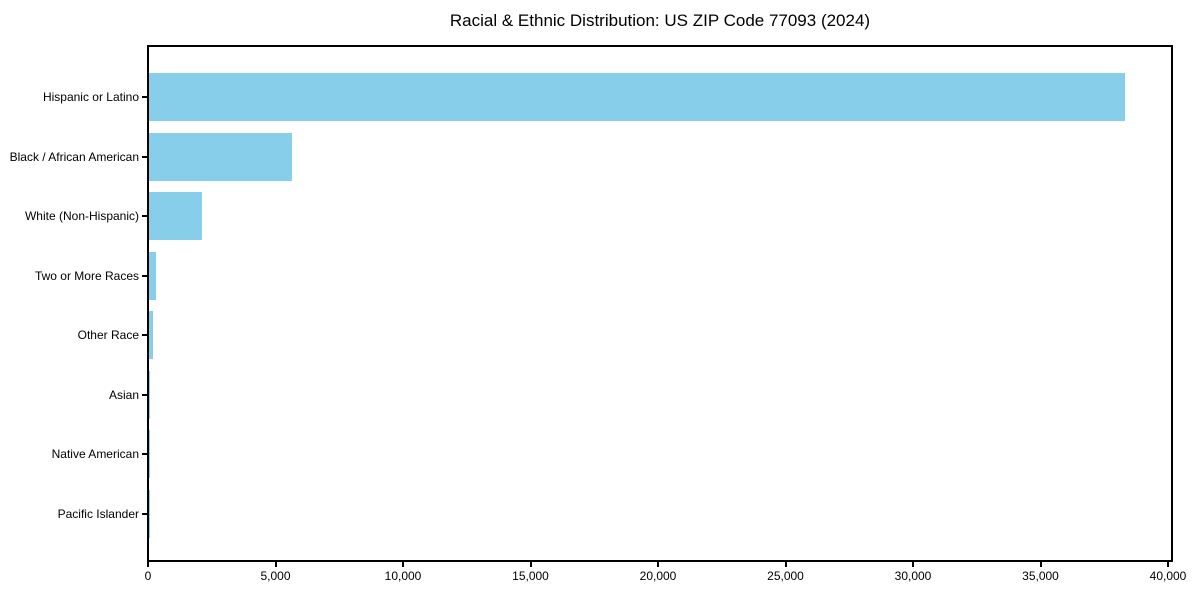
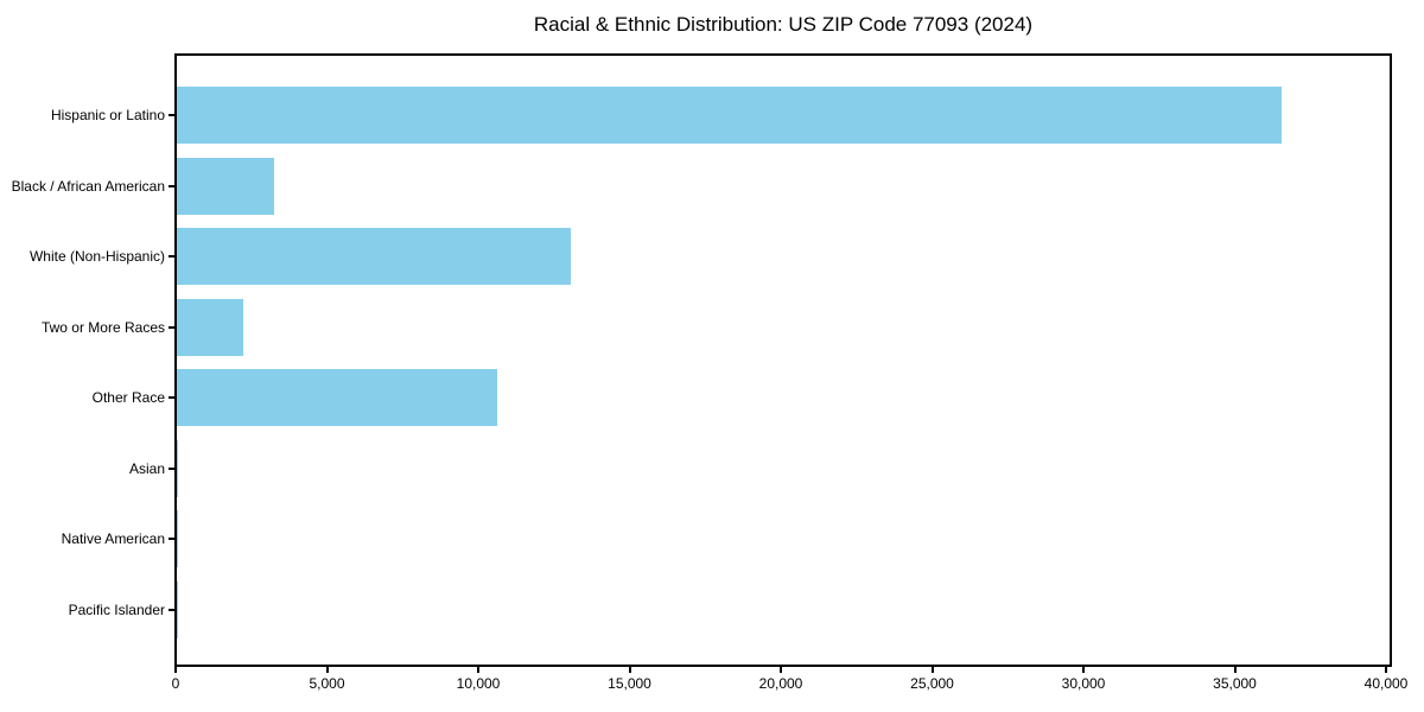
Hispanic or Latino: 38300 -> 36500
Black / African American: 5600 -> 3200
White (Non-Hispanic): 2100 -> 13000
Two or More Races: 300 -> 2200
Other Race: 200 -> 10600
